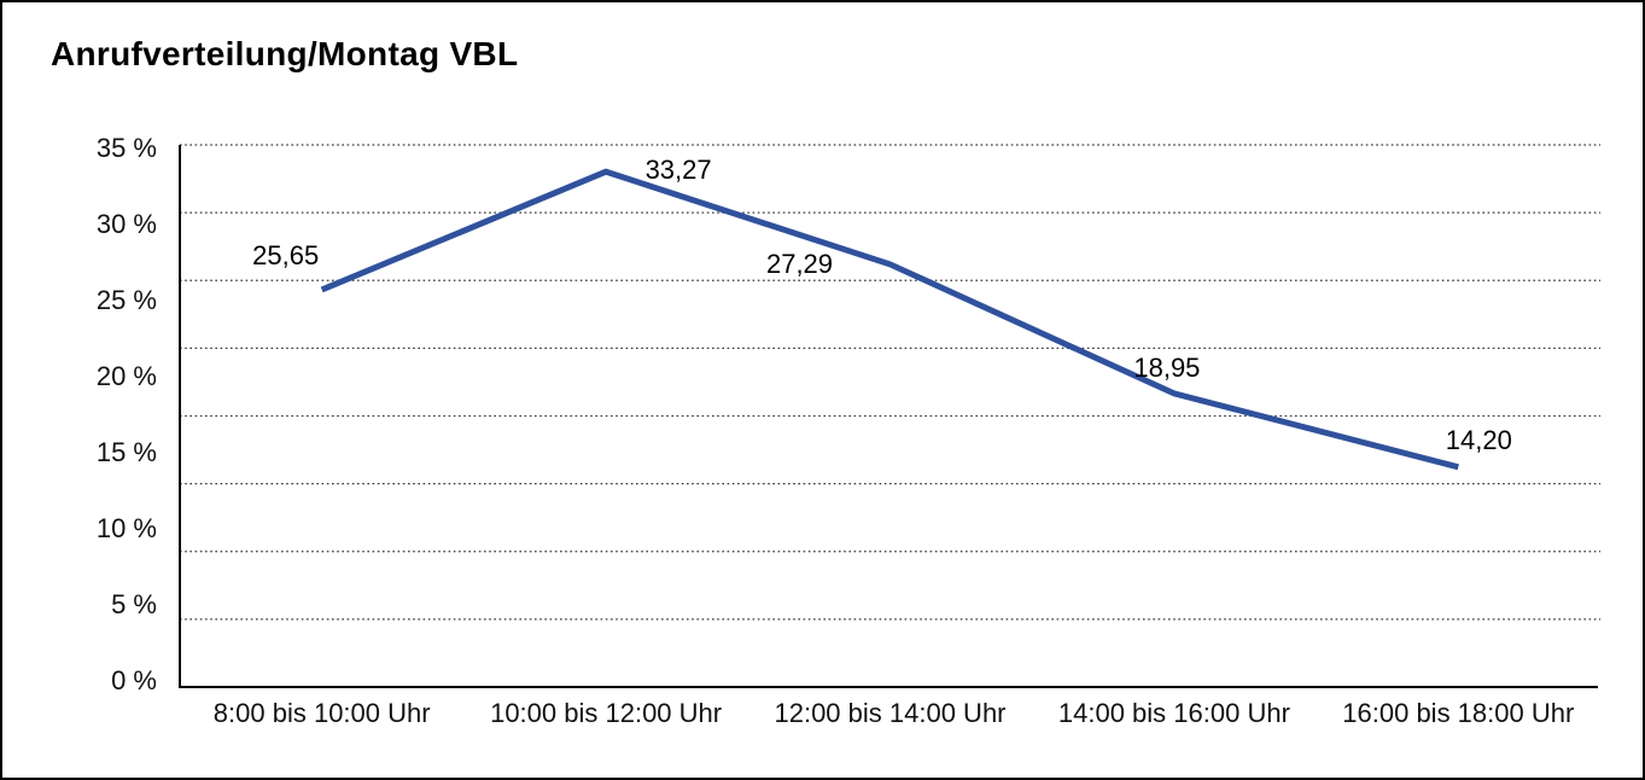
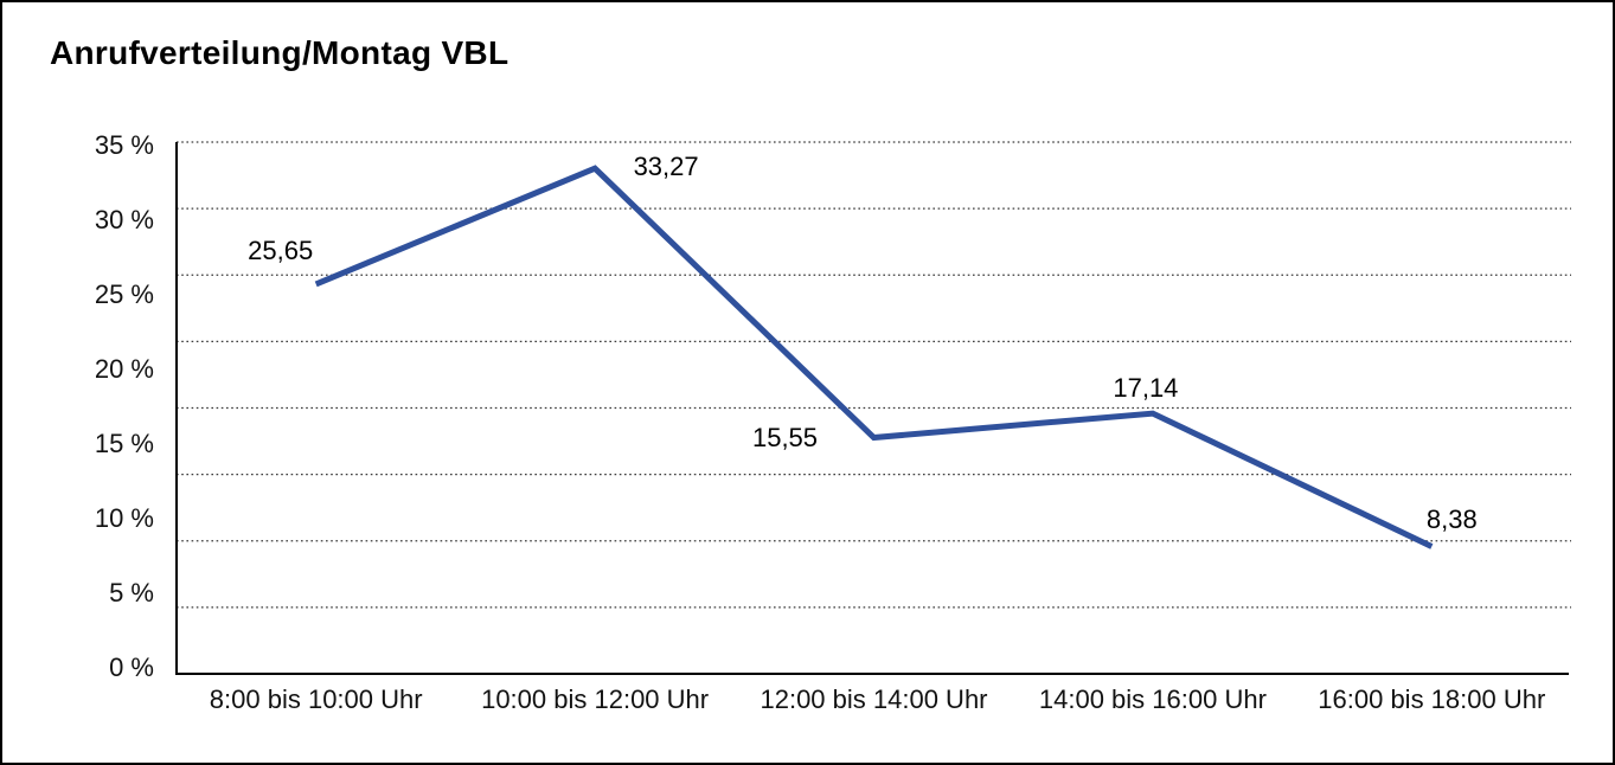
12:00 bis 14:00 Uhr: 27,29 -> 15,55
14:00 bis 16:00 Uhr: 18,95 -> 17,14
16:00 bis 18:00 Uhr: 14,20 -> 8,38
